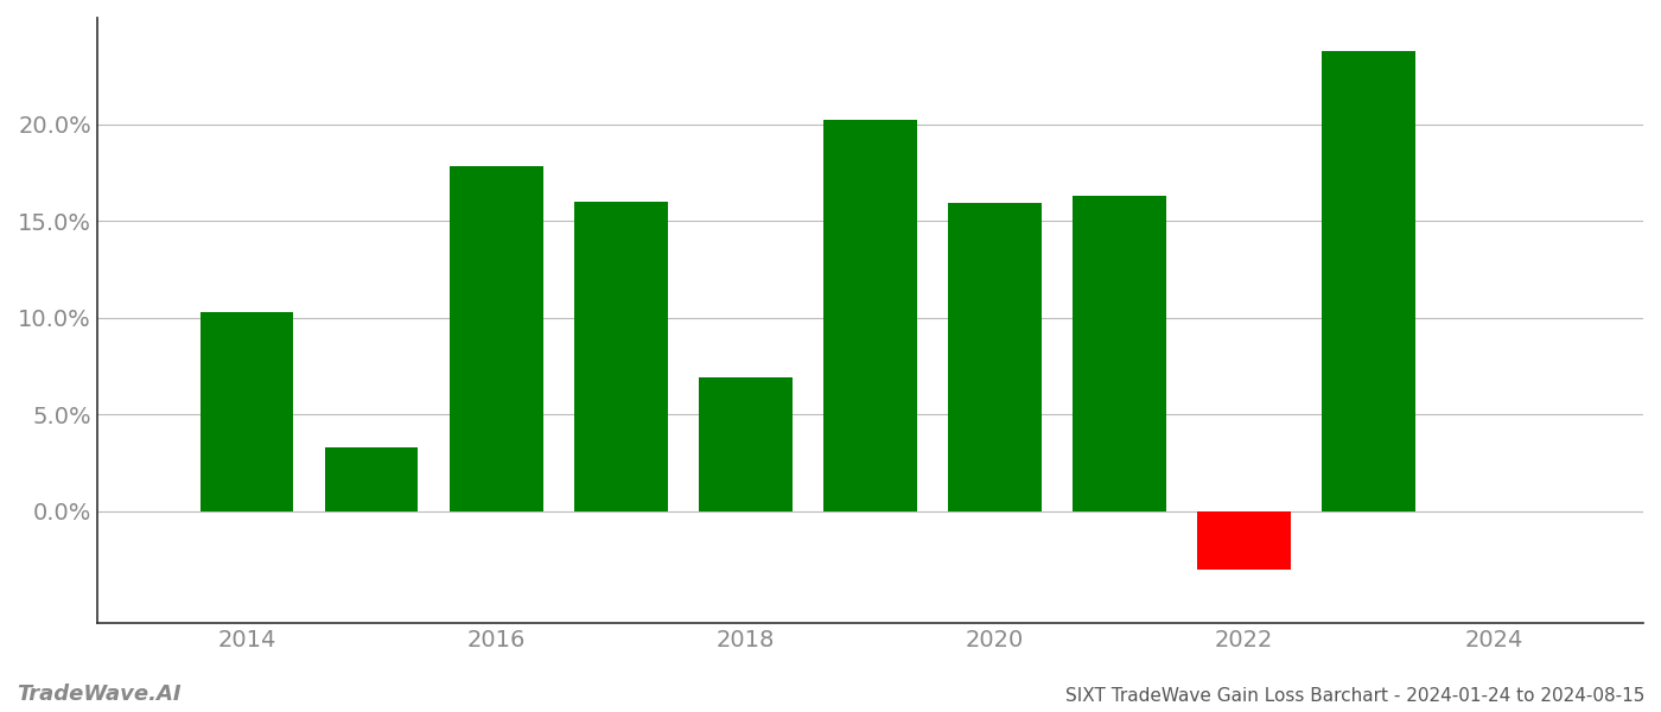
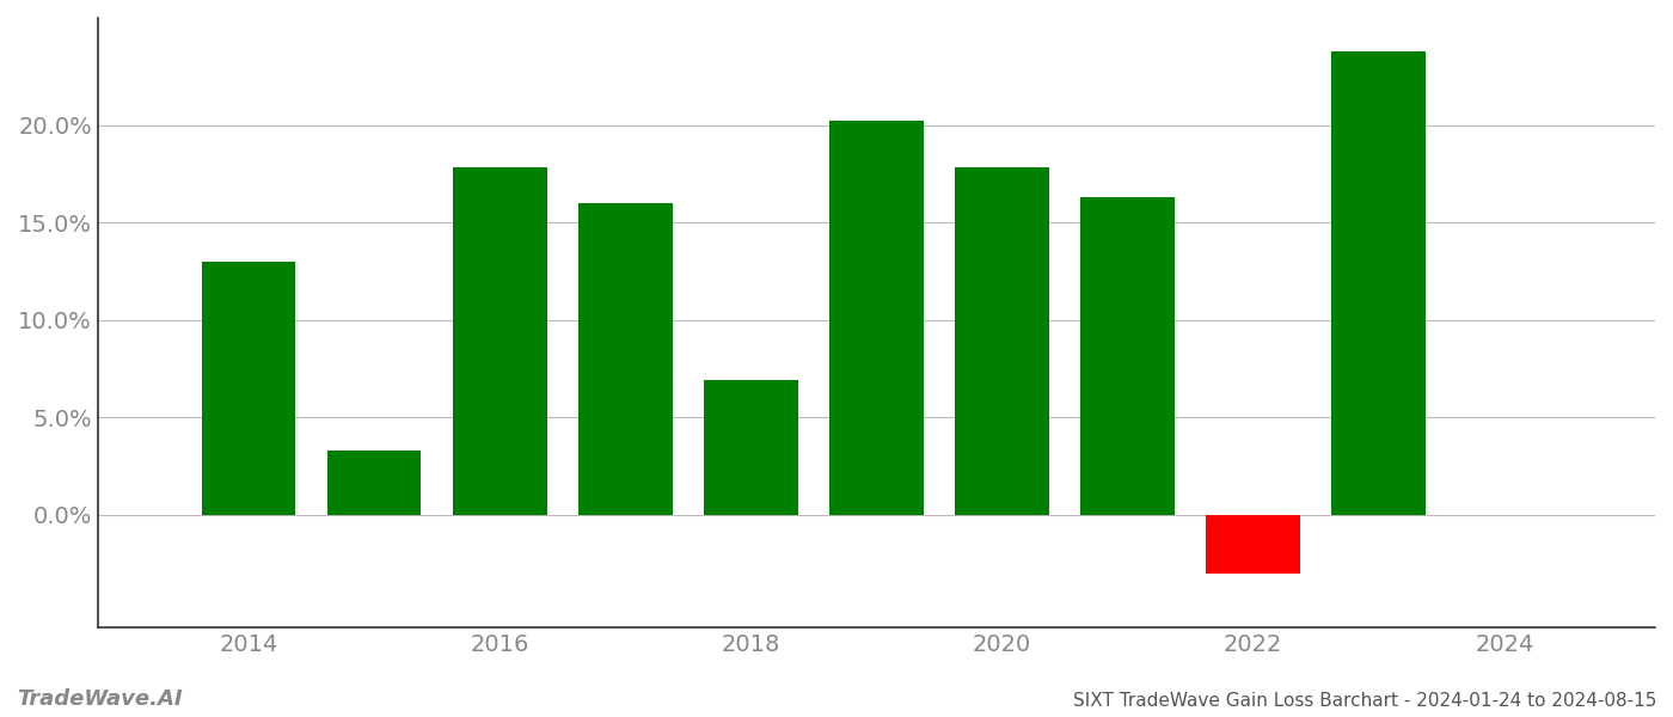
2014: 10.3% -> 13.0%
2020: 15.9% -> 17.8%
